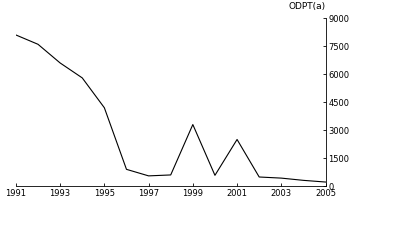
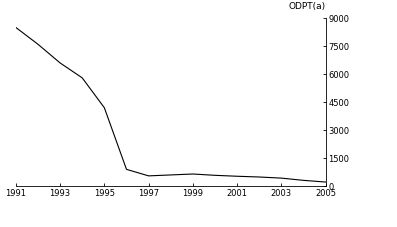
1991: 8100 -> 8500
1999: 3300 -> 600
2001: 2500 -> 500
